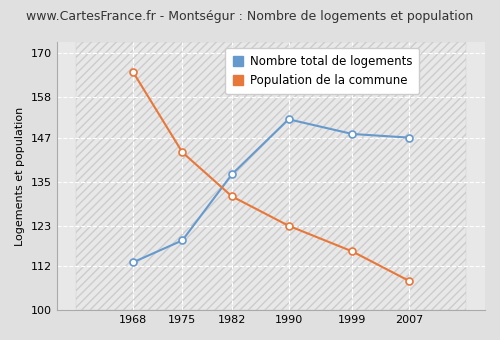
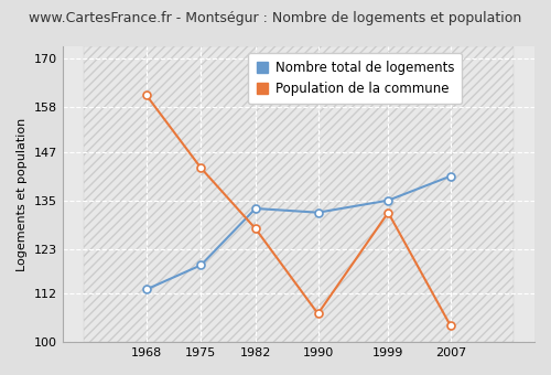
Population de la commune/1968: 165 -> 161
Nombre total de logements/1982: 137 -> 133
Population de la commune/1982: 131 -> 128
Nombre total de logements/1990: 152 -> 132
Population de la commune/1990: 123 -> 107
Nombre total de logements/1999: 148 -> 135
Population de la commune/1999: 116 -> 132
Nombre total de logements/2007: 147 -> 141
Population de la commune/2007: 108 -> 104
